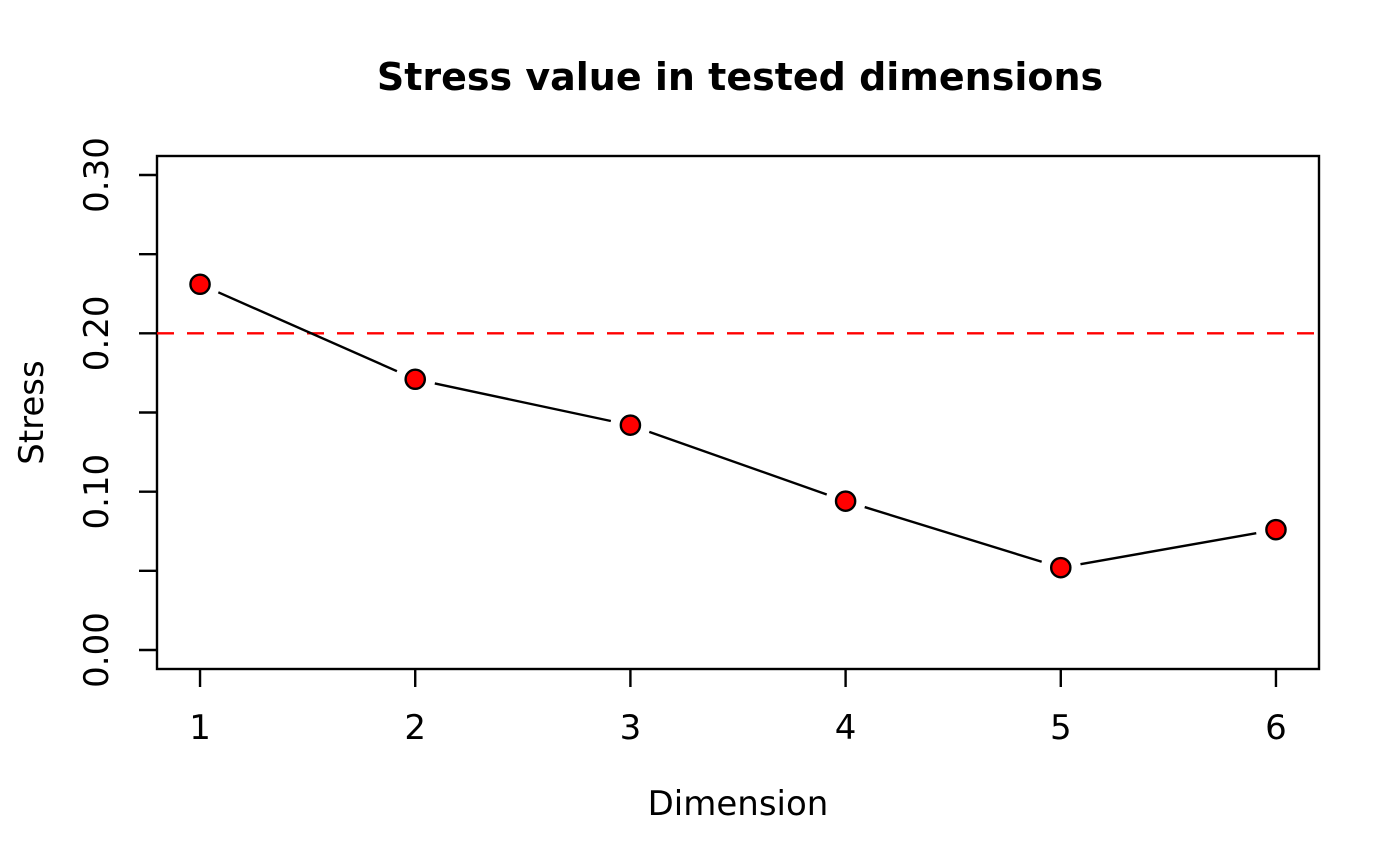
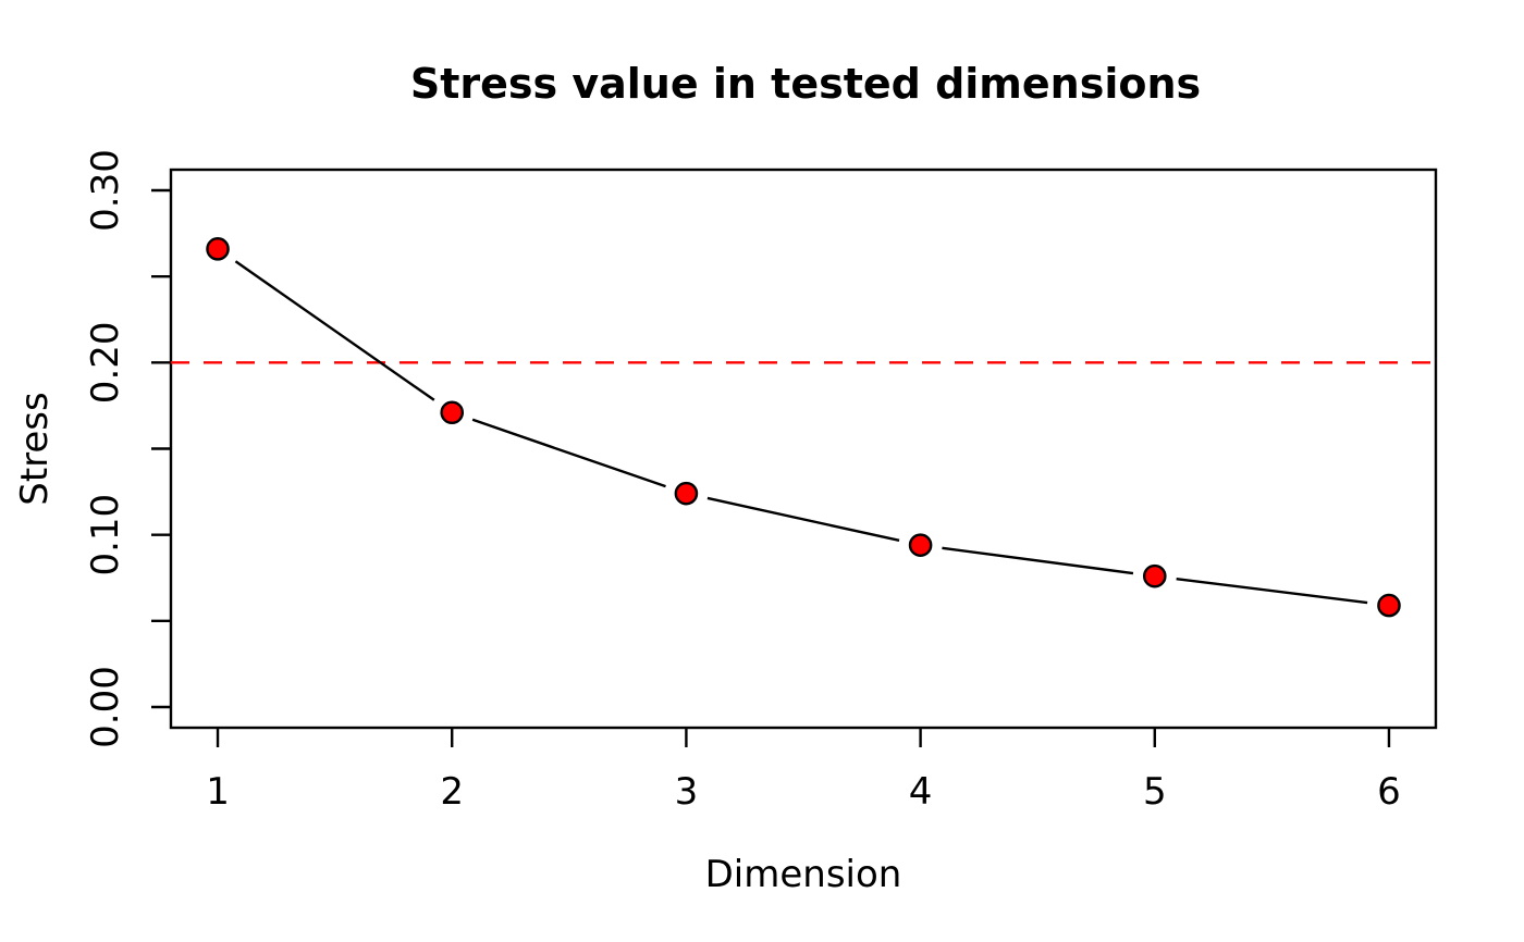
1: 0.231 -> 0.266
3: 0.142 -> 0.124
5: 0.052 -> 0.076
6: 0.076 -> 0.059
